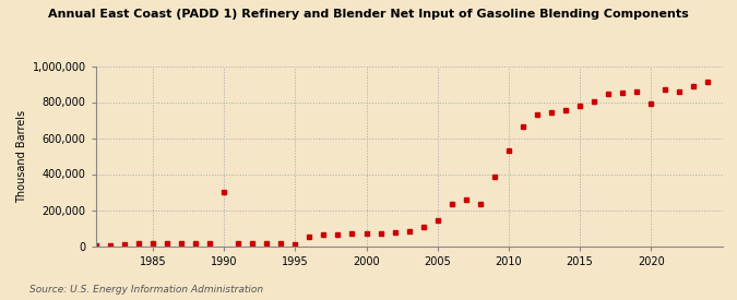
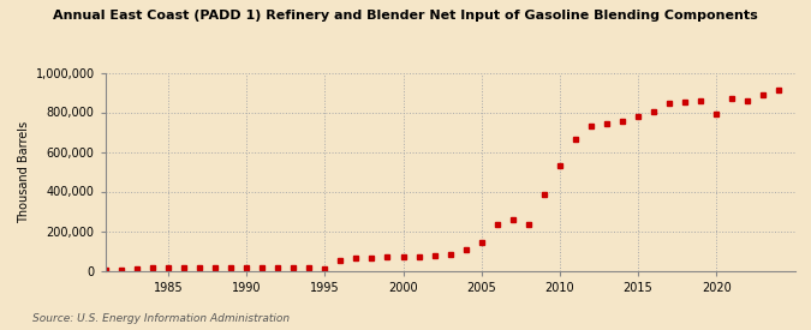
1990: 300,000 -> 20,000
